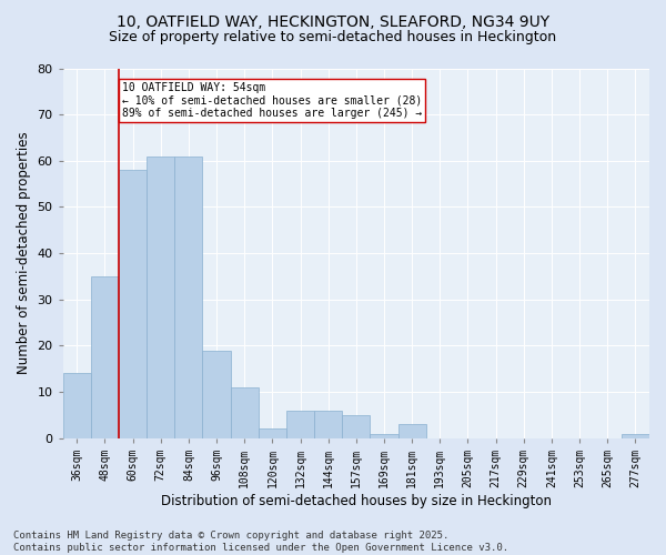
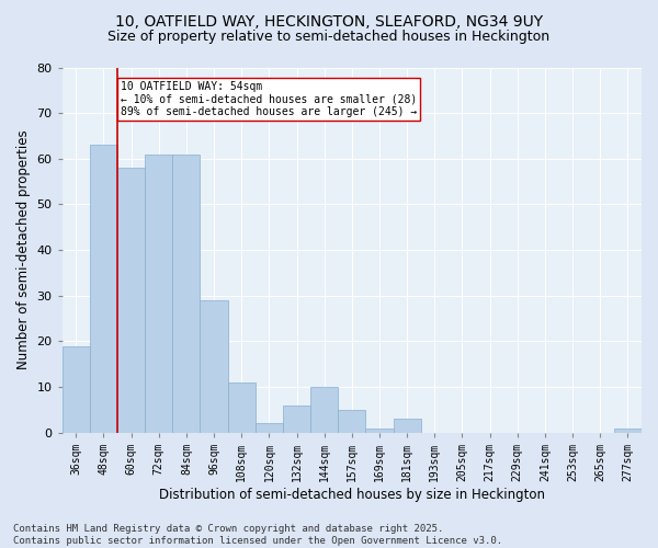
36sqm: 14 -> 19
48sqm: 35 -> 63
96sqm: 19 -> 29
144sqm: 6 -> 10
